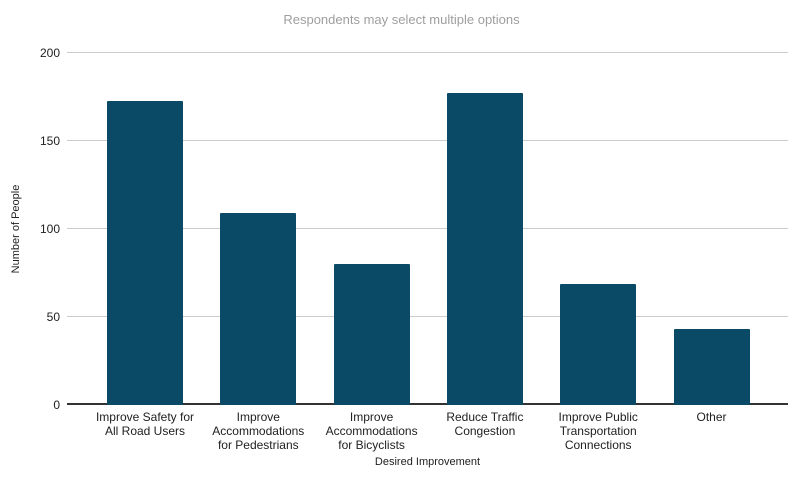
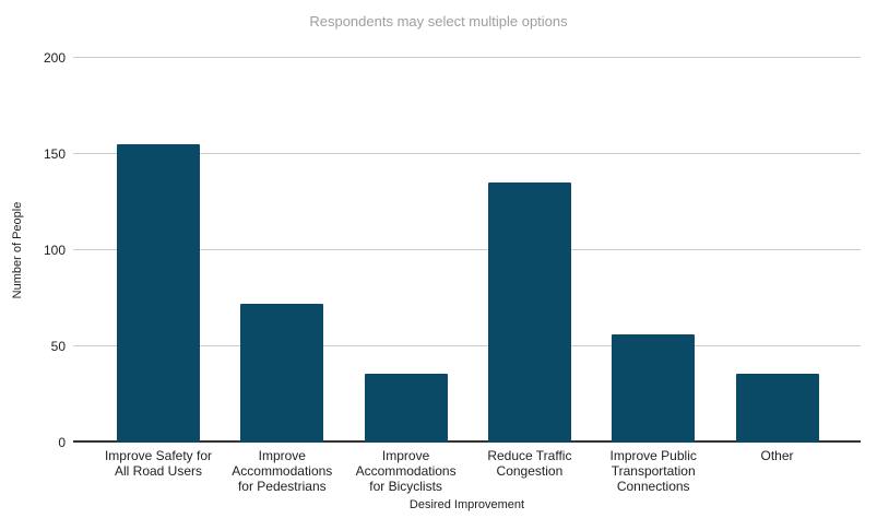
Improve Safety for All Road Users: 173 -> 155
Improve Accommodations for Pedestrians: 109 -> 72
Improve Accommodations for Bicyclists: 80 -> 36
Reduce Traffic Congestion: 177 -> 135
Improve Public Transportation Connections: 69 -> 56
Other: 43 -> 36
